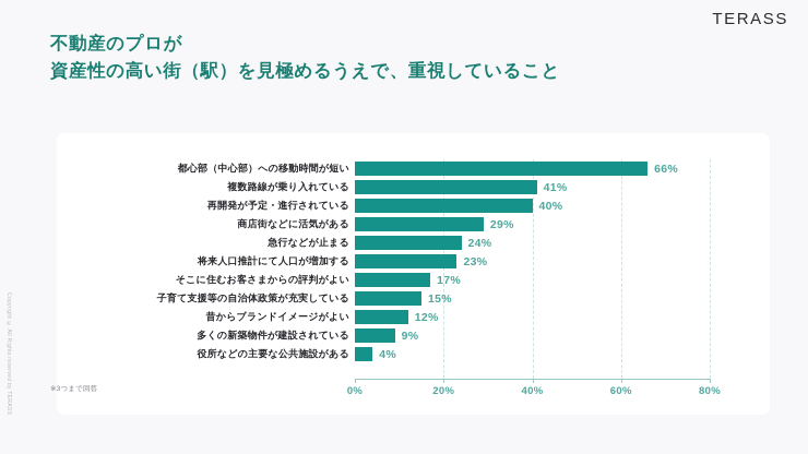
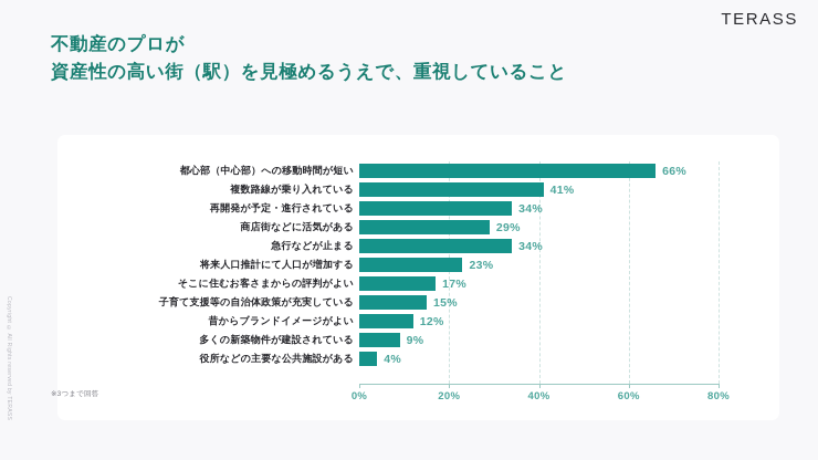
再開発が予定・進行されている: 40% -> 34%
急行などが止まる: 24% -> 34%
